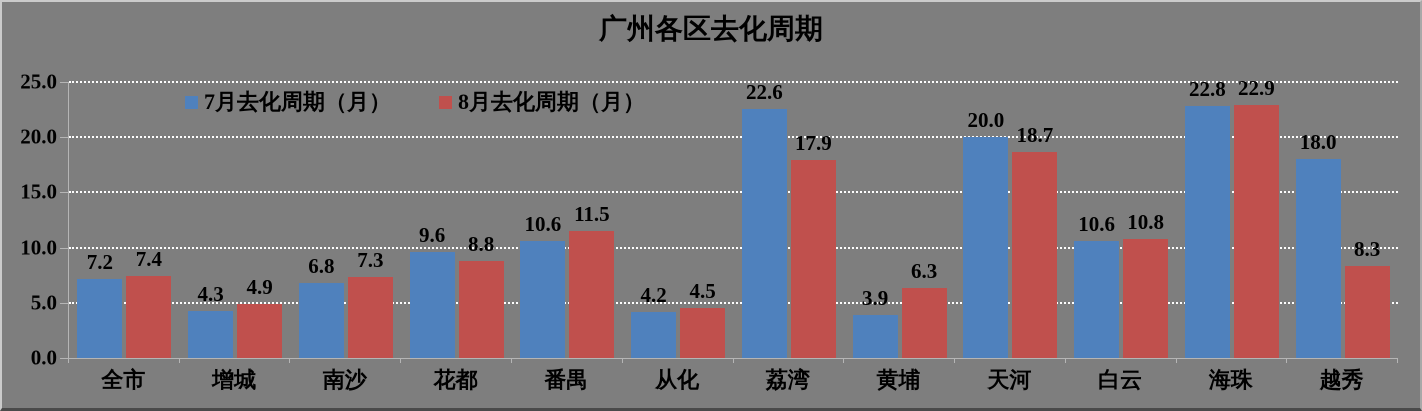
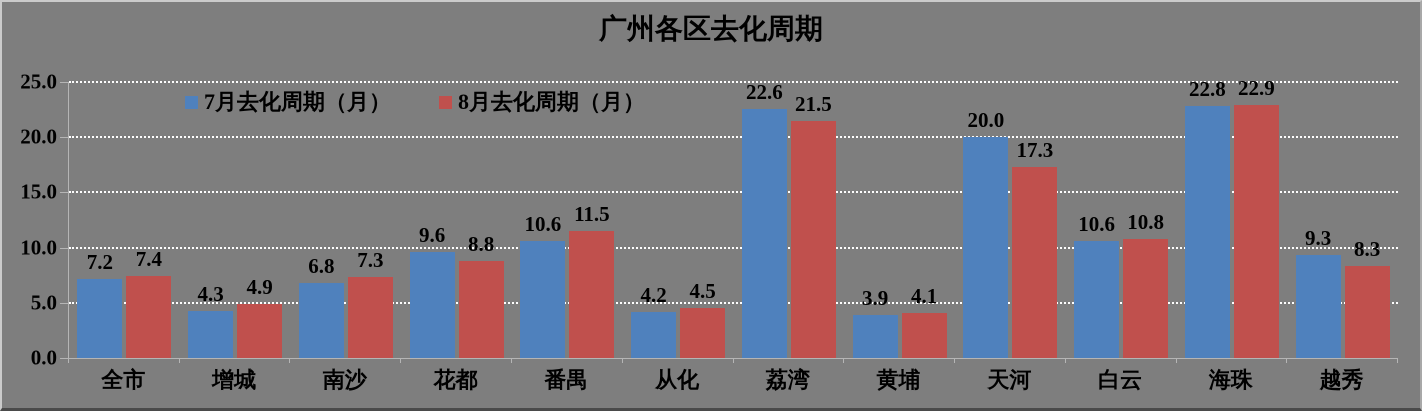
8月去化周期（月）/荔湾: 17.9 -> 21.5
8月去化周期（月）/黄埔: 6.3 -> 4.1
8月去化周期（月）/天河: 18.7 -> 17.3
7月去化周期（月）/越秀: 18.0 -> 9.3
